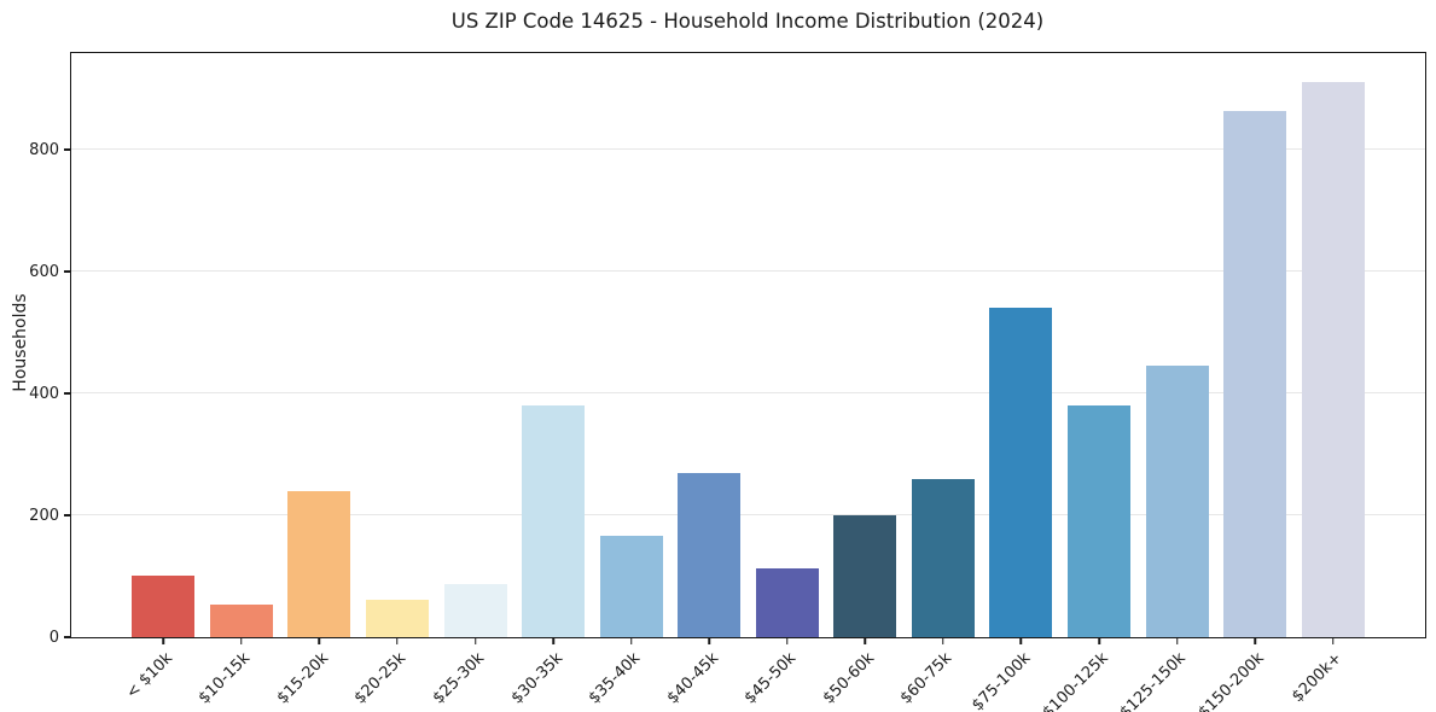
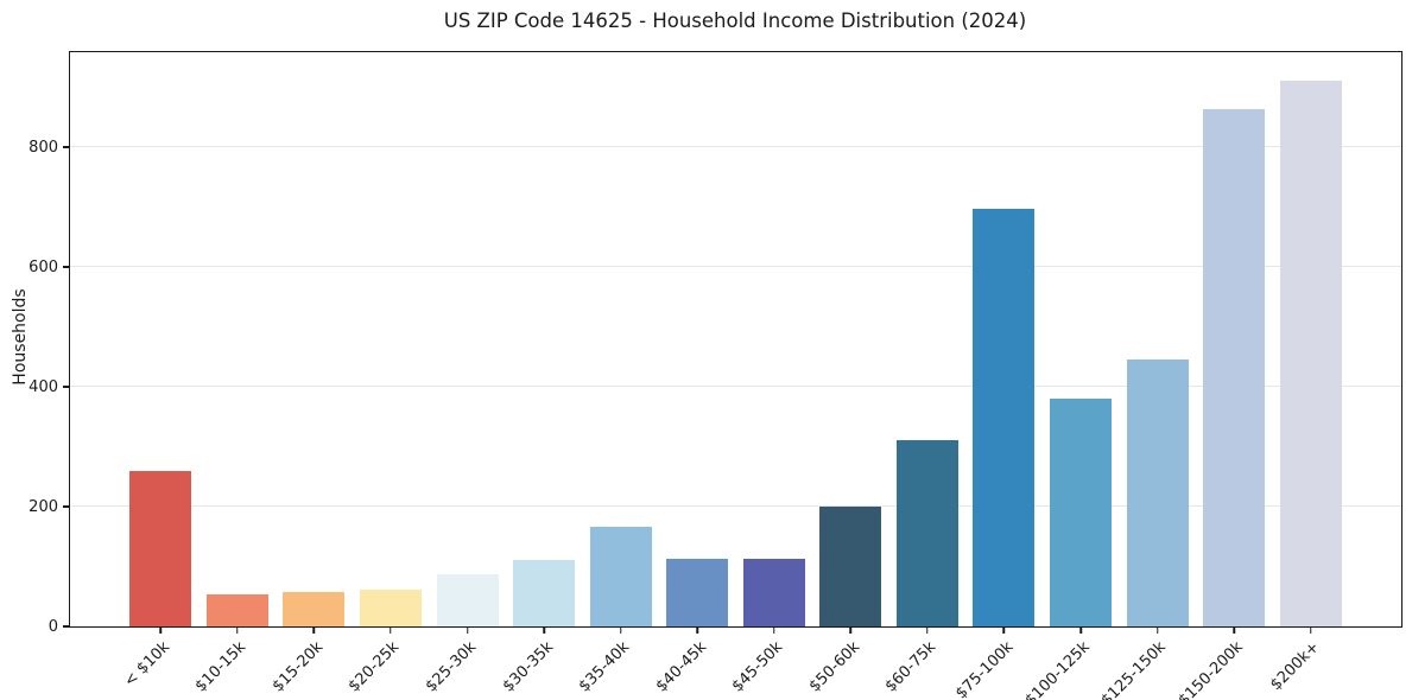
< $10k: 100 -> 260
$15-20k: 240 -> 60
$30-35k: 380 -> 110
$40-45k: 270 -> 110
$60-75k: 260 -> 310
$75-100k: 540 -> 700
